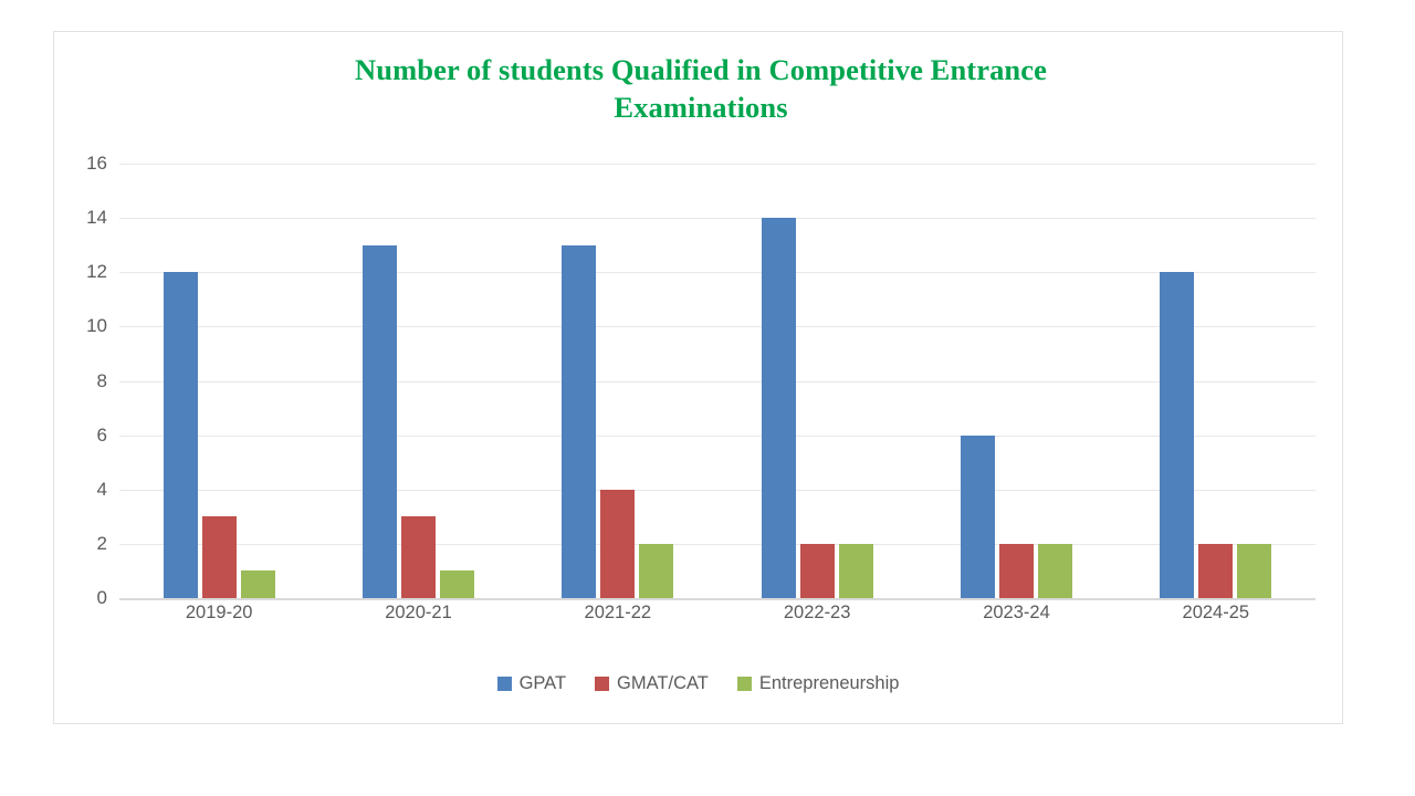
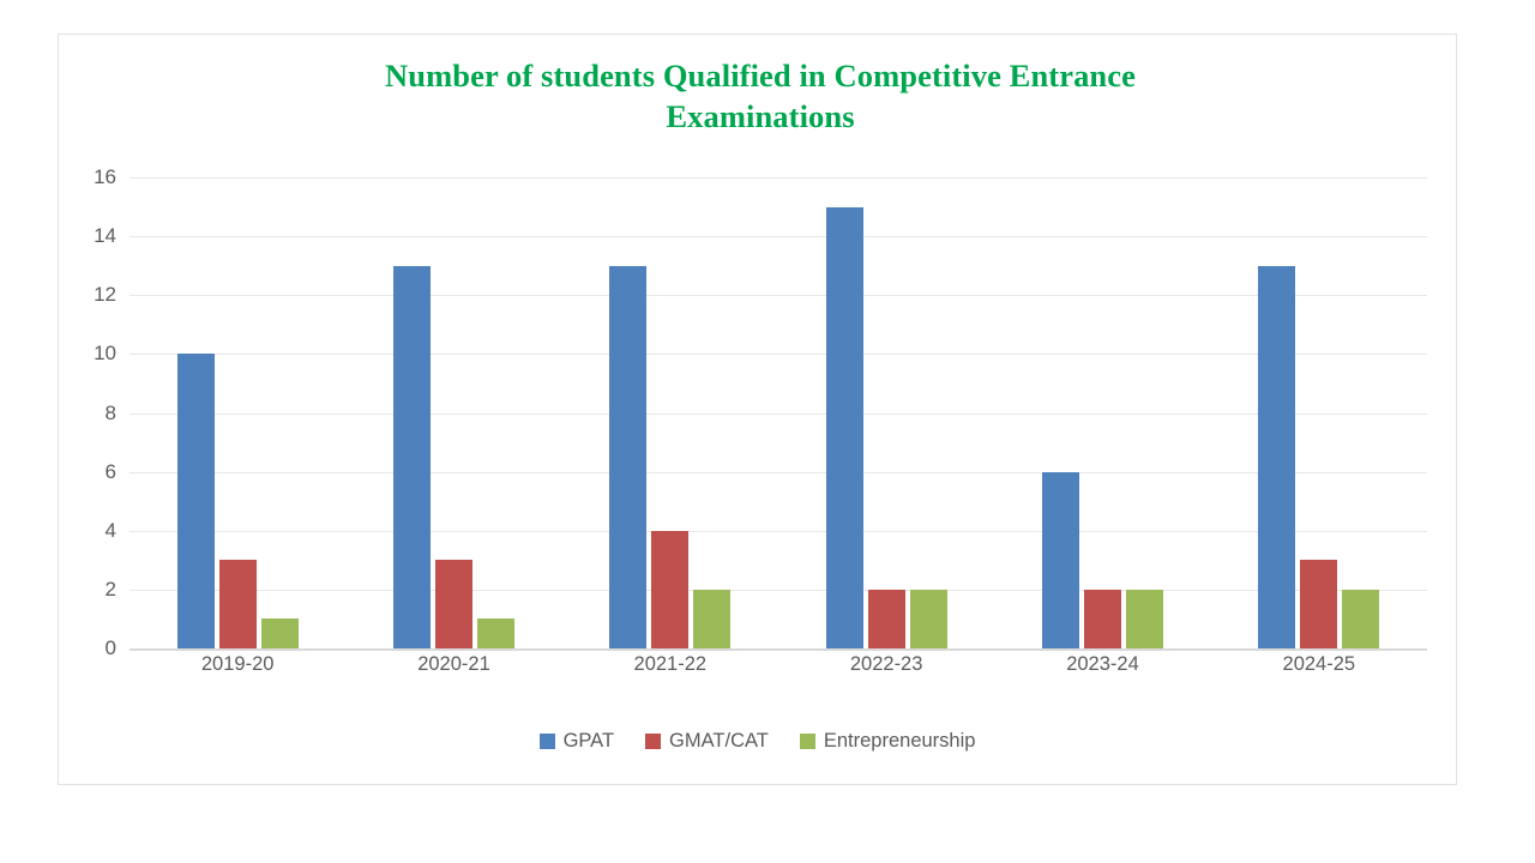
GPAT/2019-20: 12 -> 10
GPAT/2022-23: 14 -> 15
GPAT/2024-25: 12 -> 13
GMAT/CAT/2024-25: 2 -> 3
